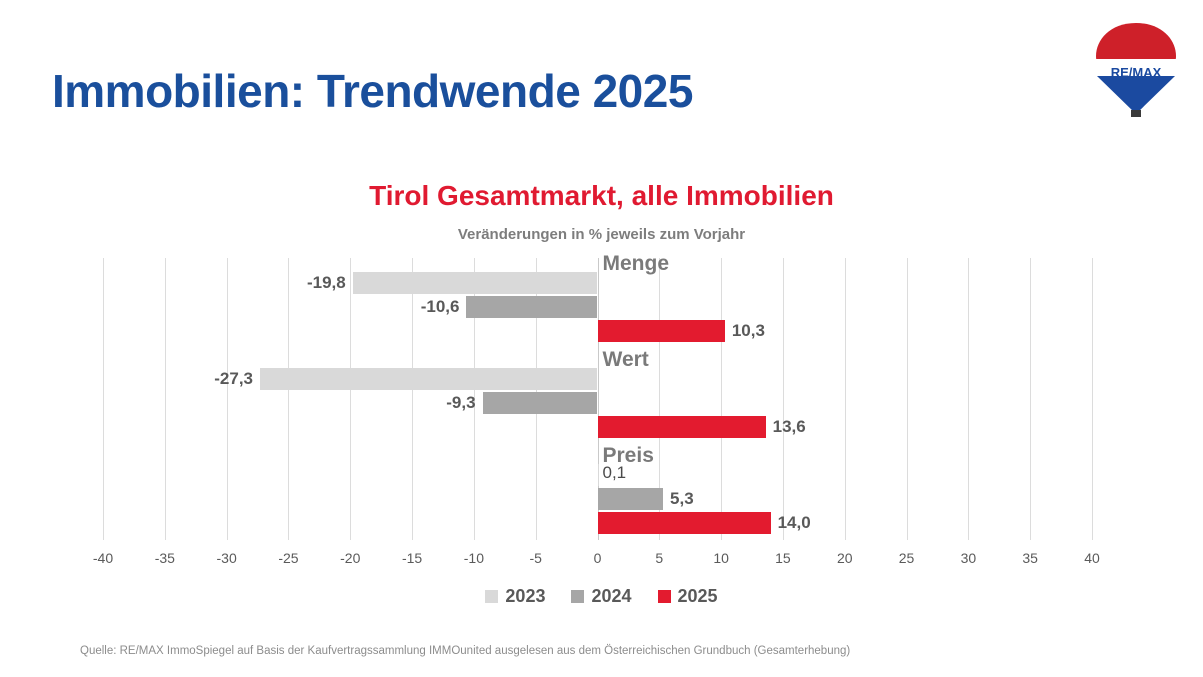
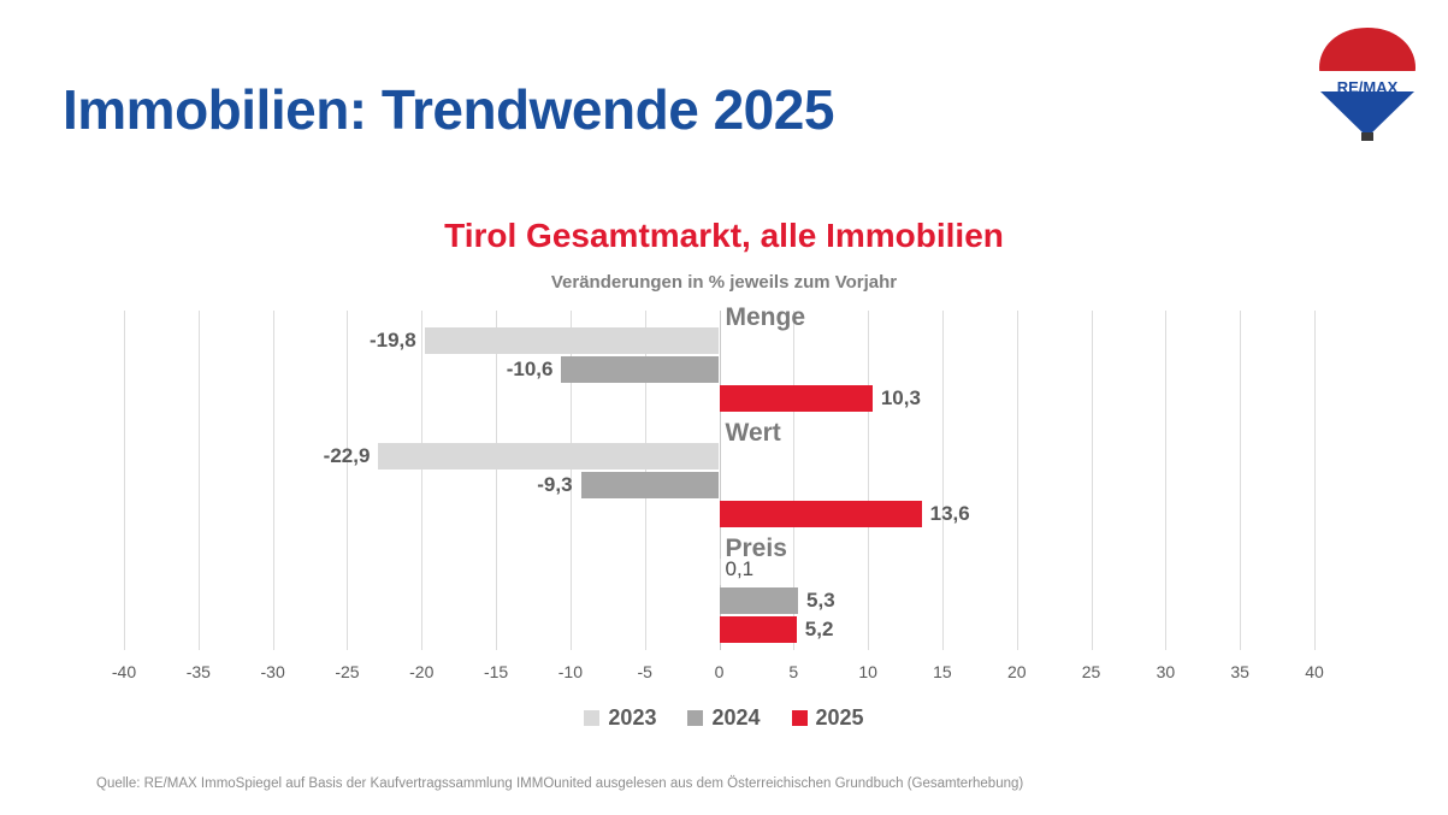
2023/Wert: -27,3 -> -22,9
2025/Preis: 14,0 -> 5,2
